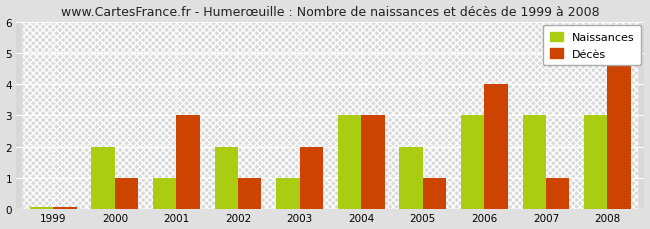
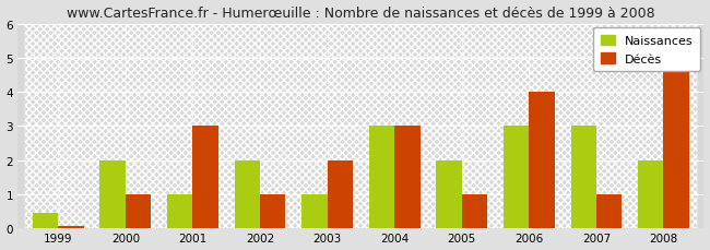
Naissances/1999: 0.07 -> 0.45
Naissances/2008: 3.00 -> 2.00
